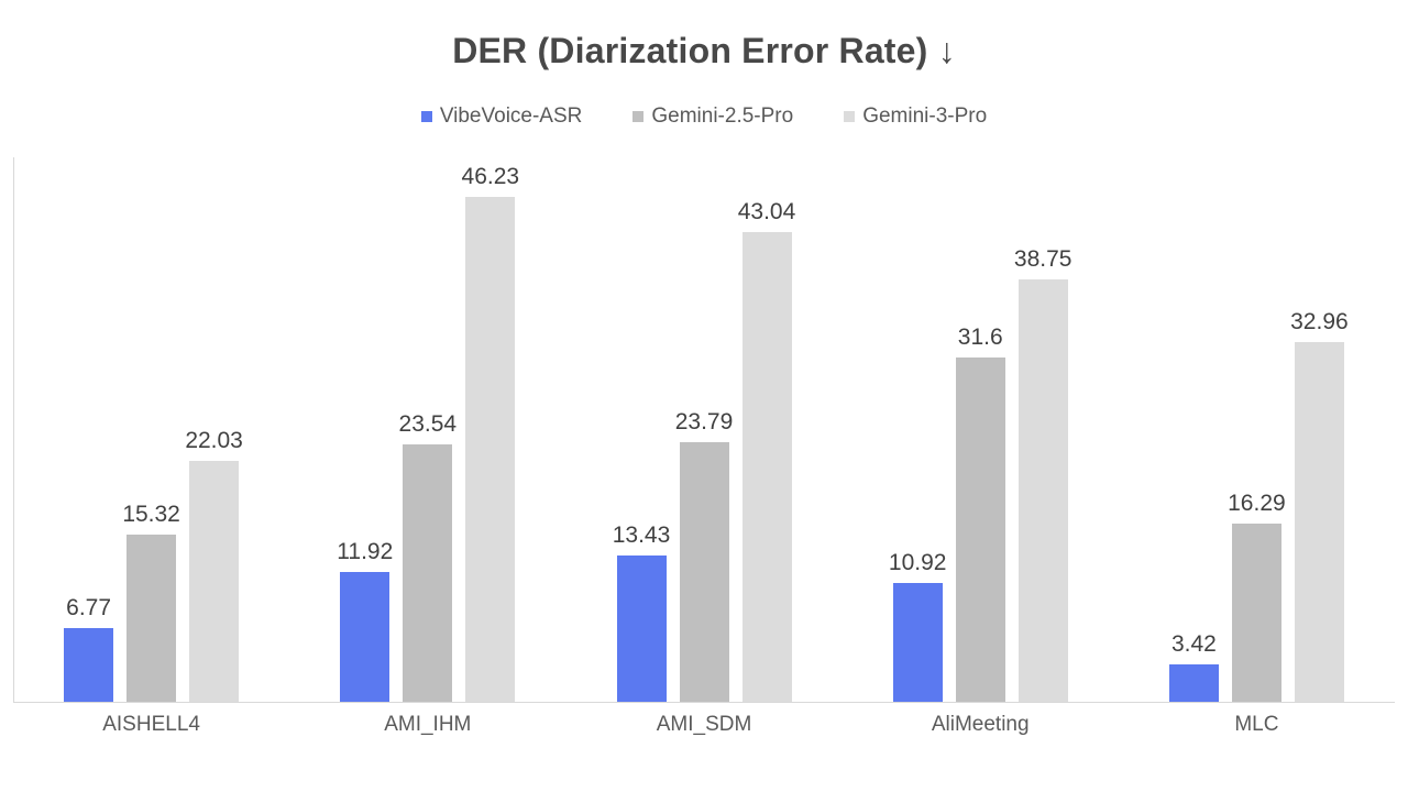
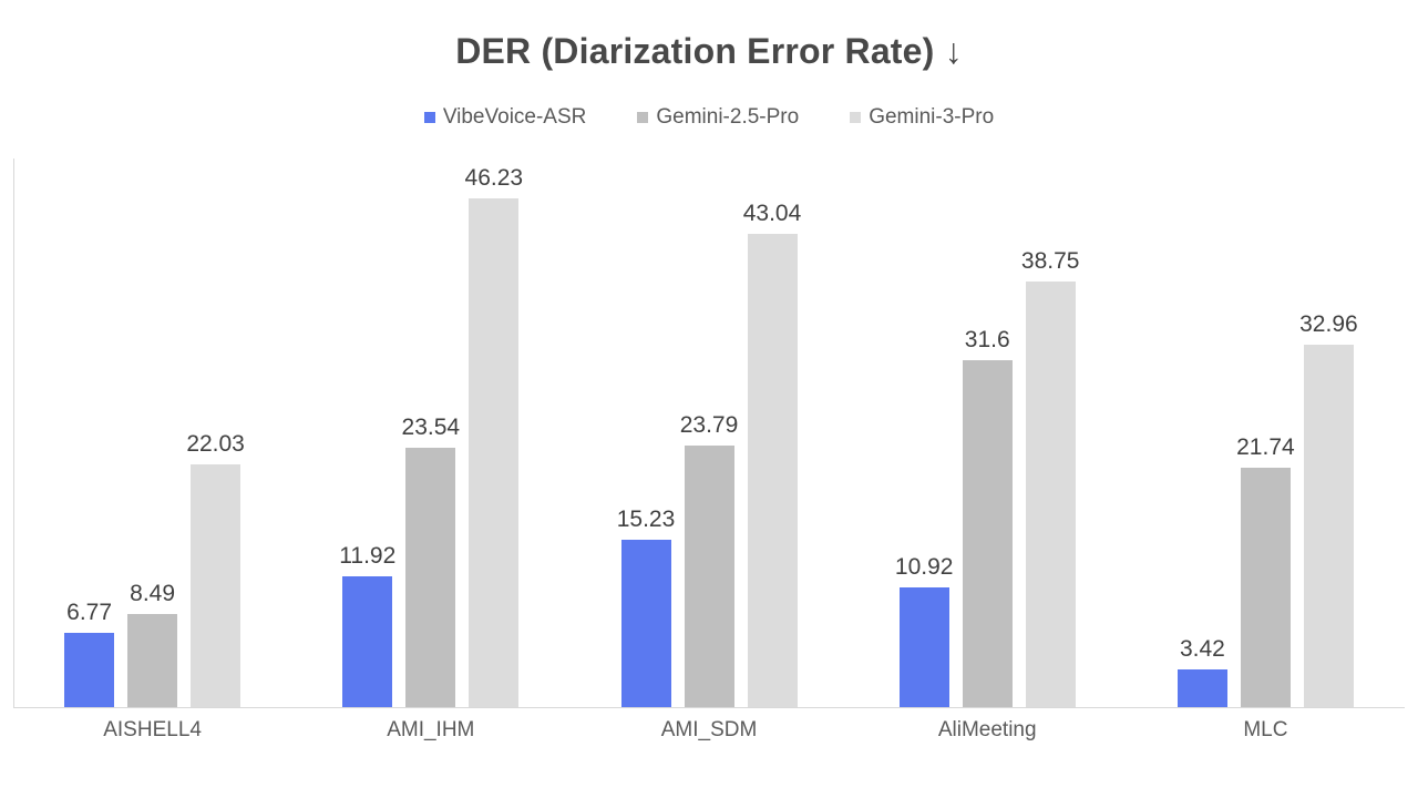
Gemini-2.5-Pro/AISHELL4: 15.32 -> 8.49
VibeVoice-ASR/AMI_SDM: 13.43 -> 15.23
Gemini-2.5-Pro/MLC: 16.29 -> 21.74
